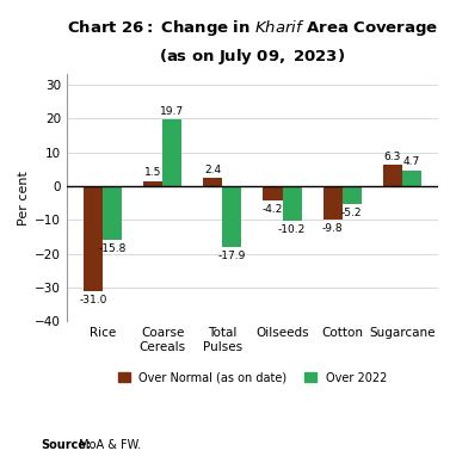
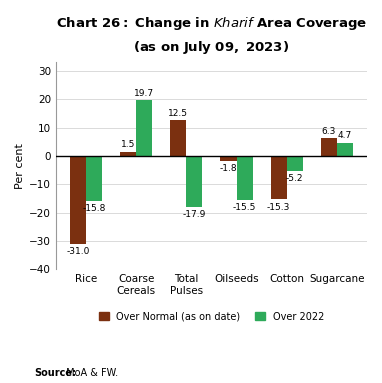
Over Normal (as on date)/Total Pulses: 2.4 -> 12.5
Over Normal (as on date)/Oilseeds: -4.2 -> -1.8
Over 2022/Oilseeds: -10.2 -> -15.5
Over Normal (as on date)/Cotton: -9.8 -> -15.3
